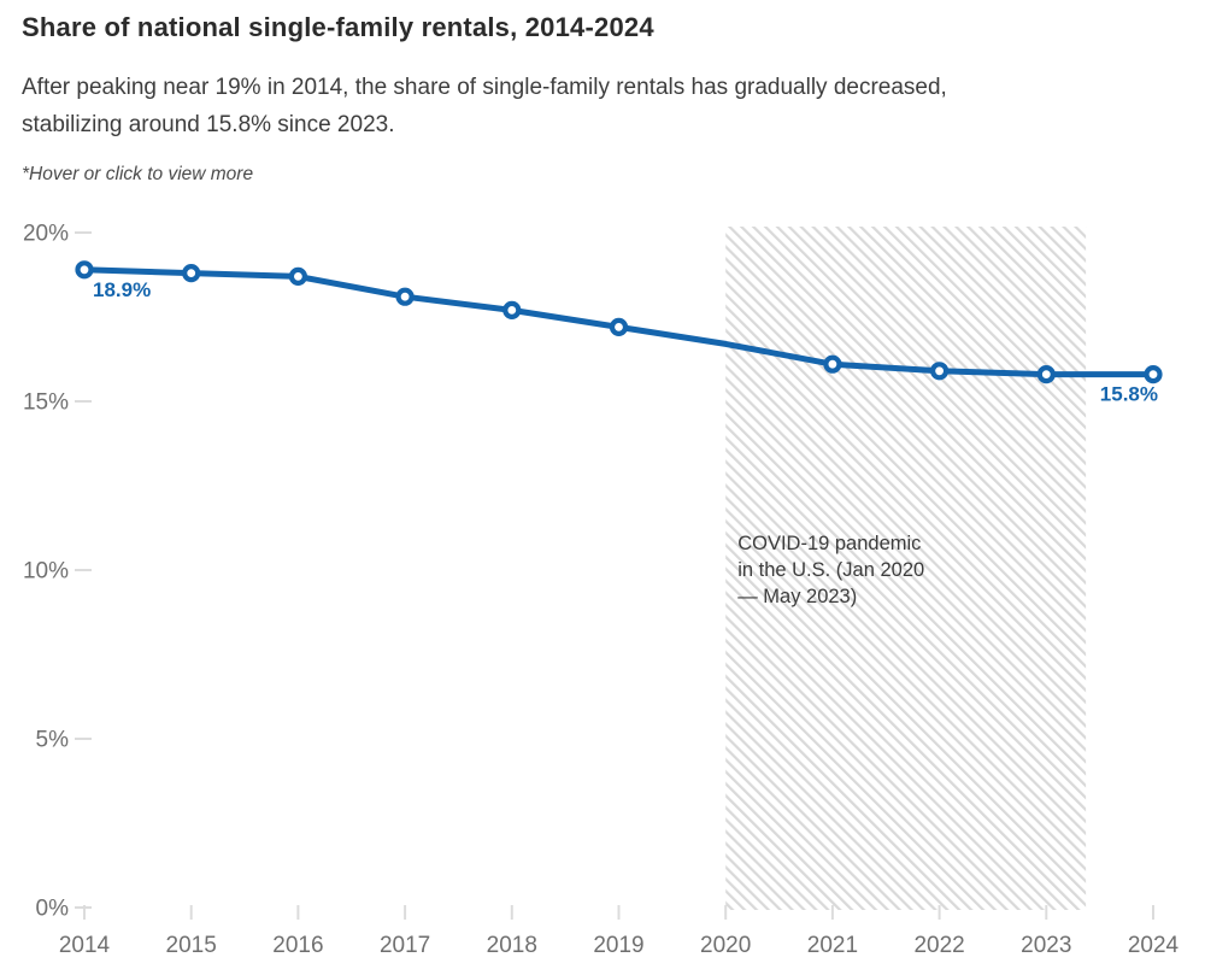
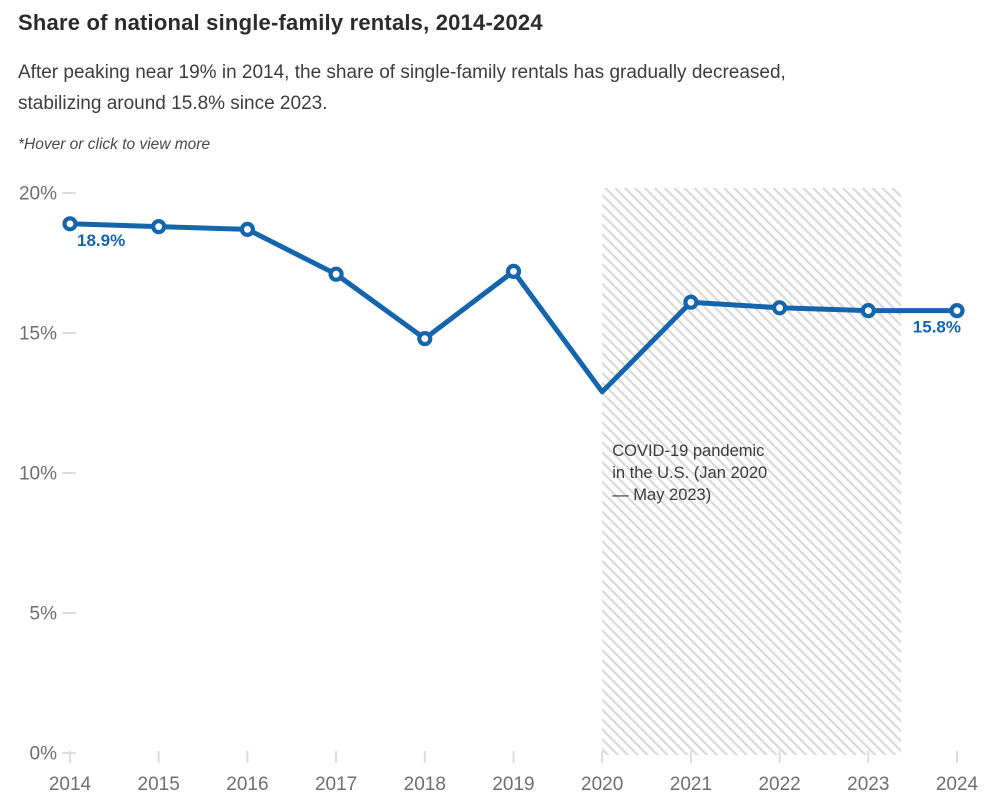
2017: 18.1% -> 17.1%
2018: 17.7% -> 14.8%
2020: 16.7% -> 12.9%
